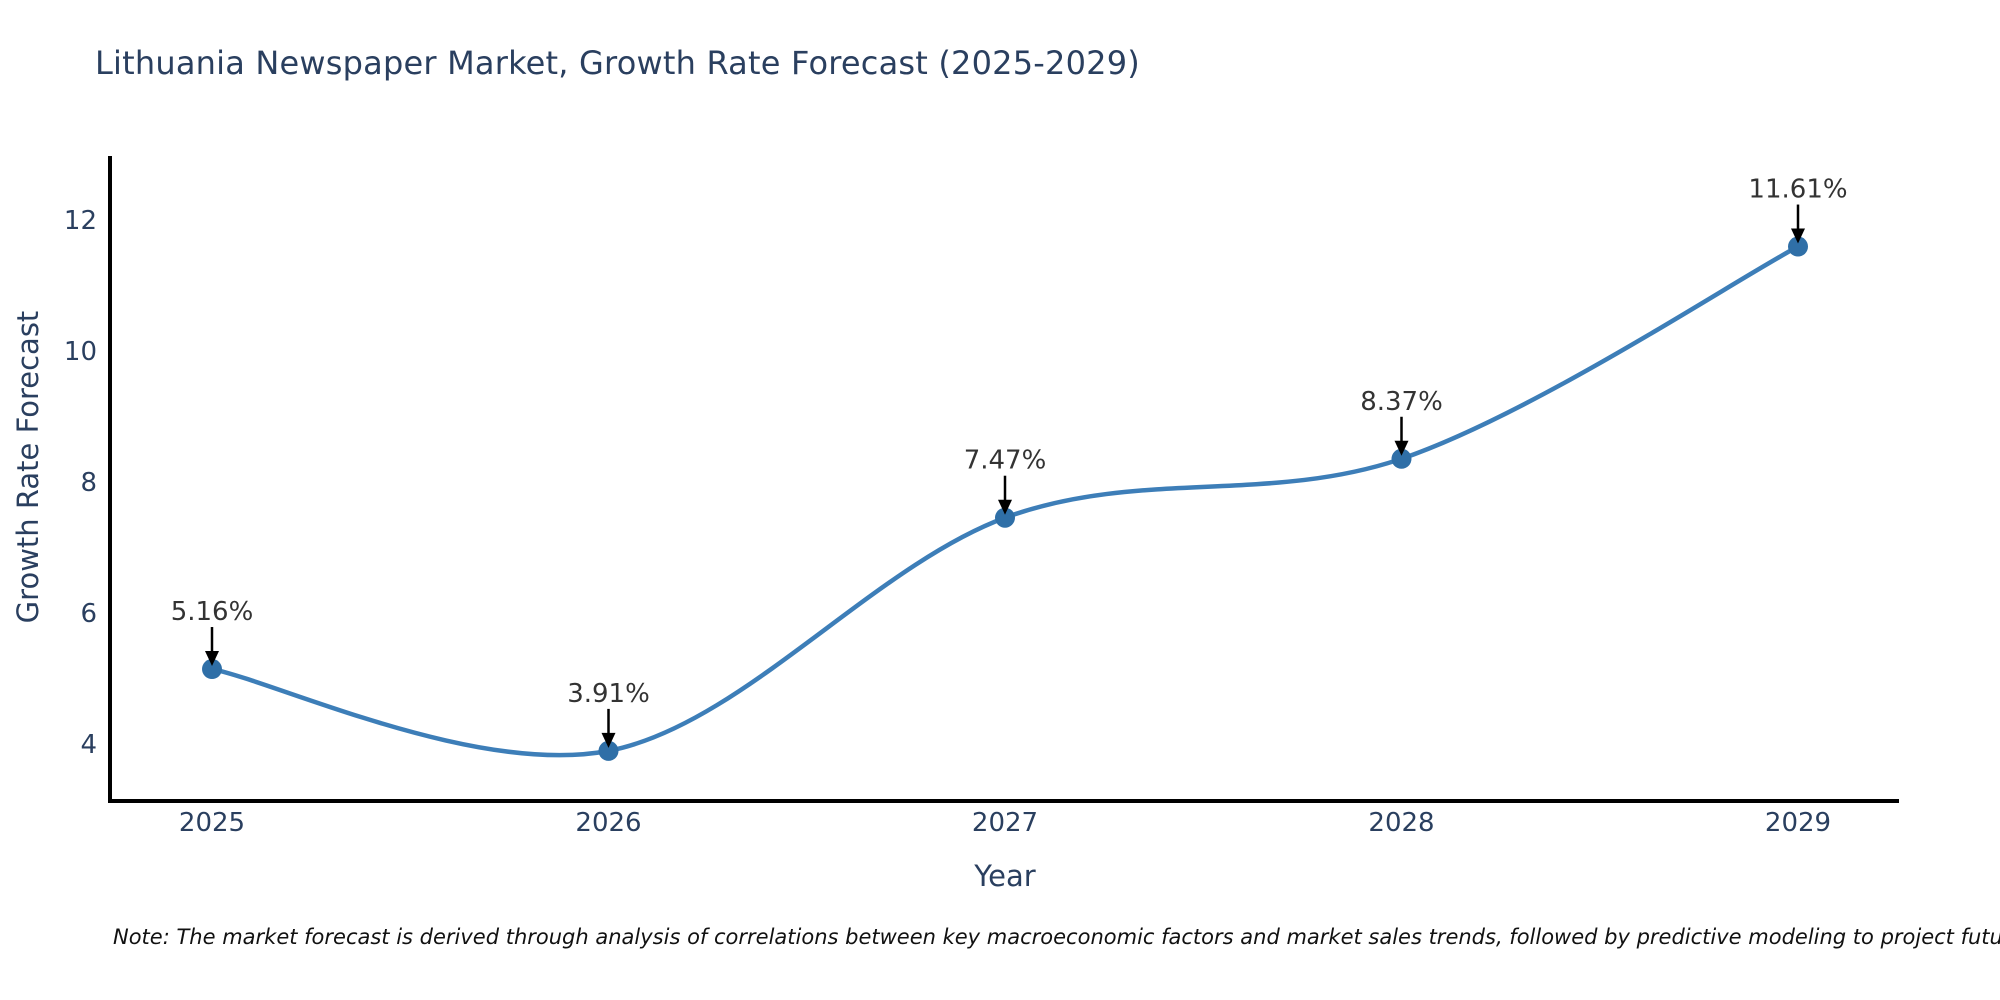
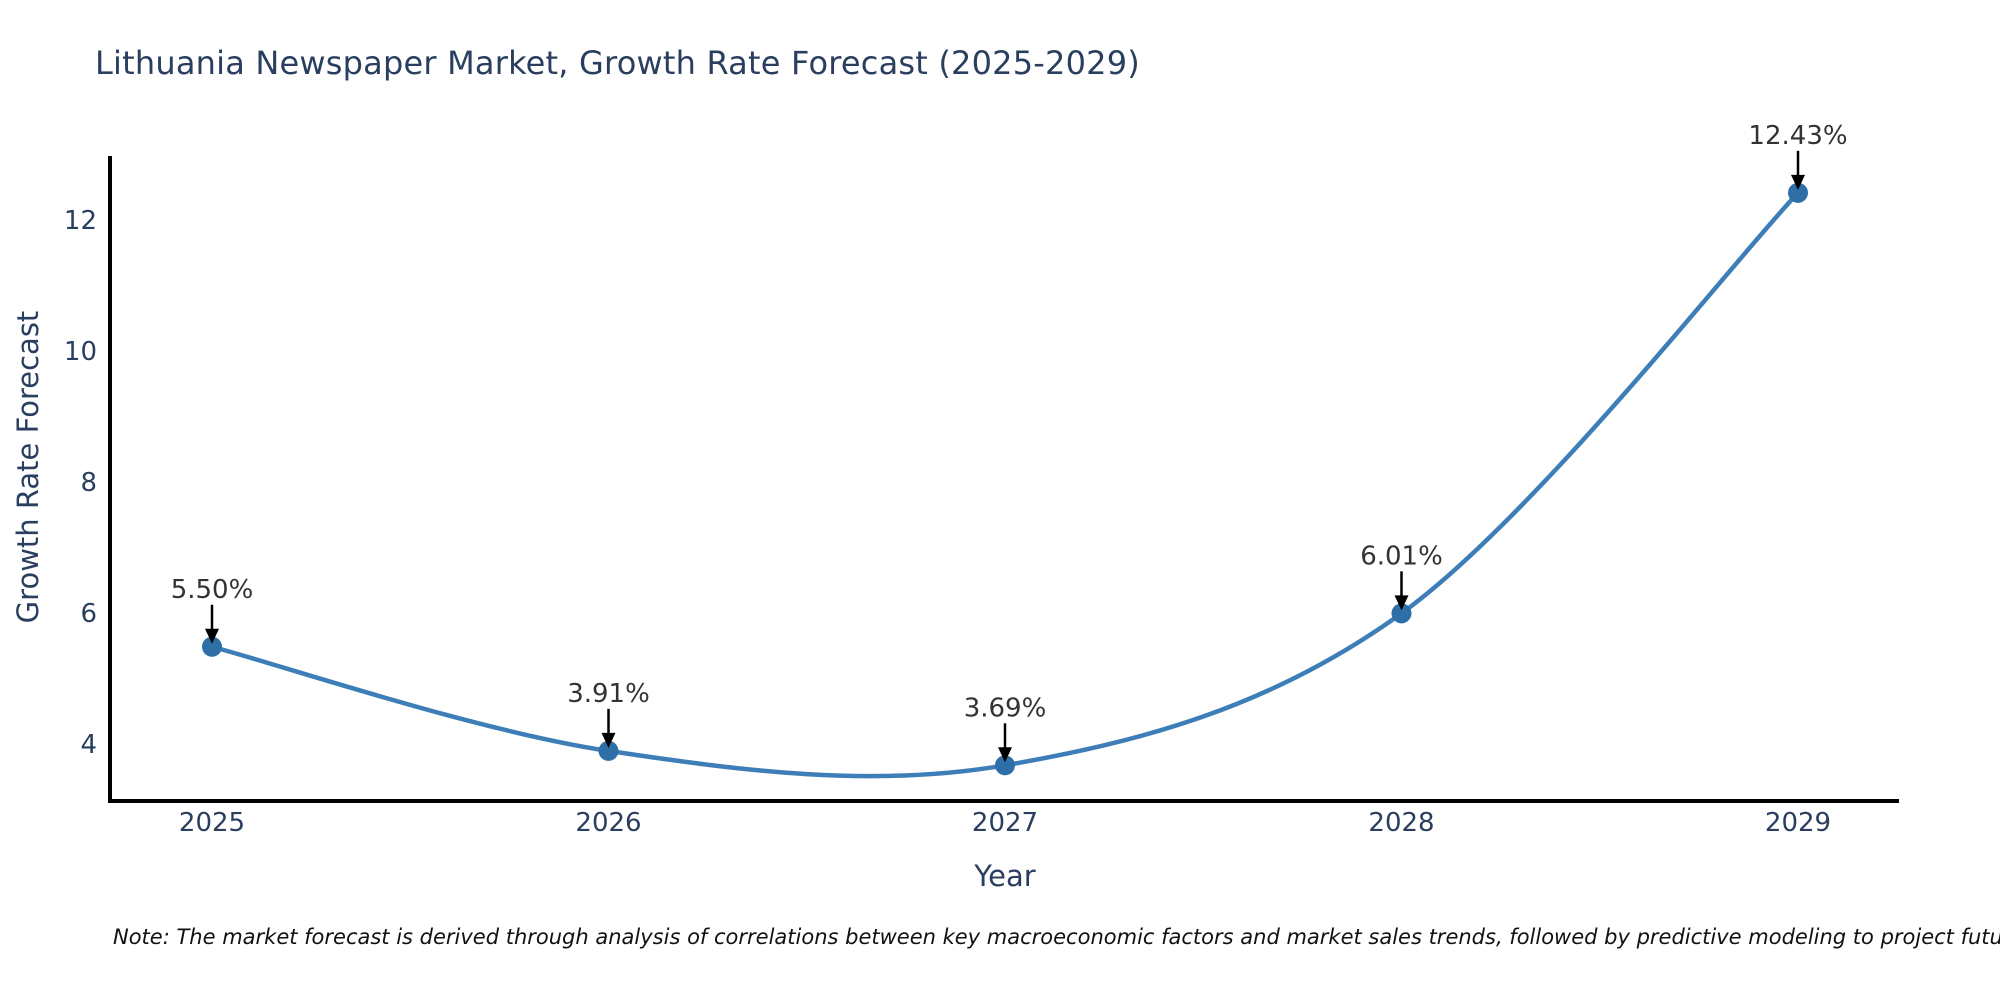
2025: 5.16% -> 5.50%
2027: 7.47% -> 3.69%
2028: 8.37% -> 6.01%
2029: 11.61% -> 12.43%
